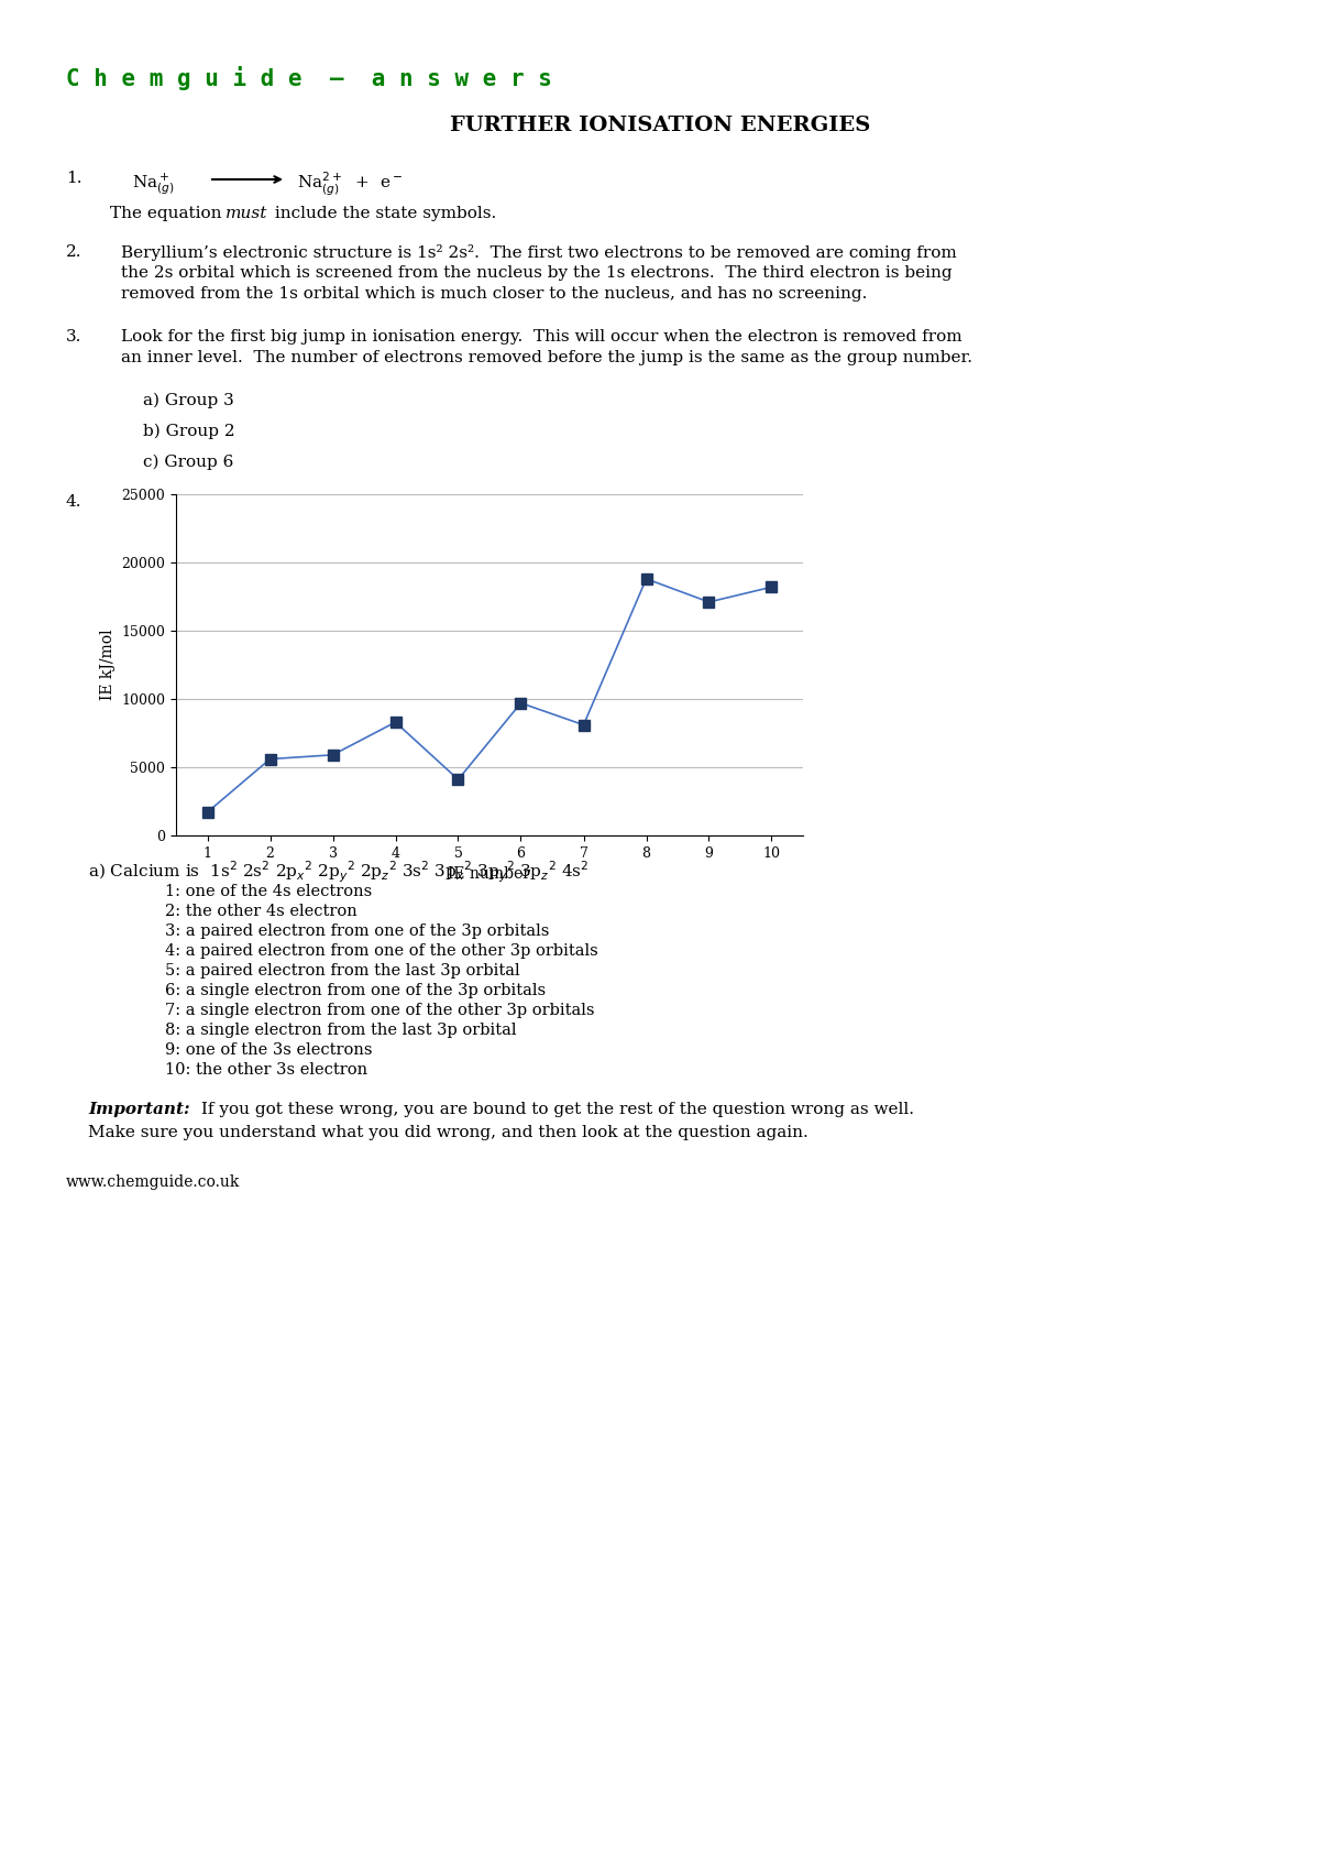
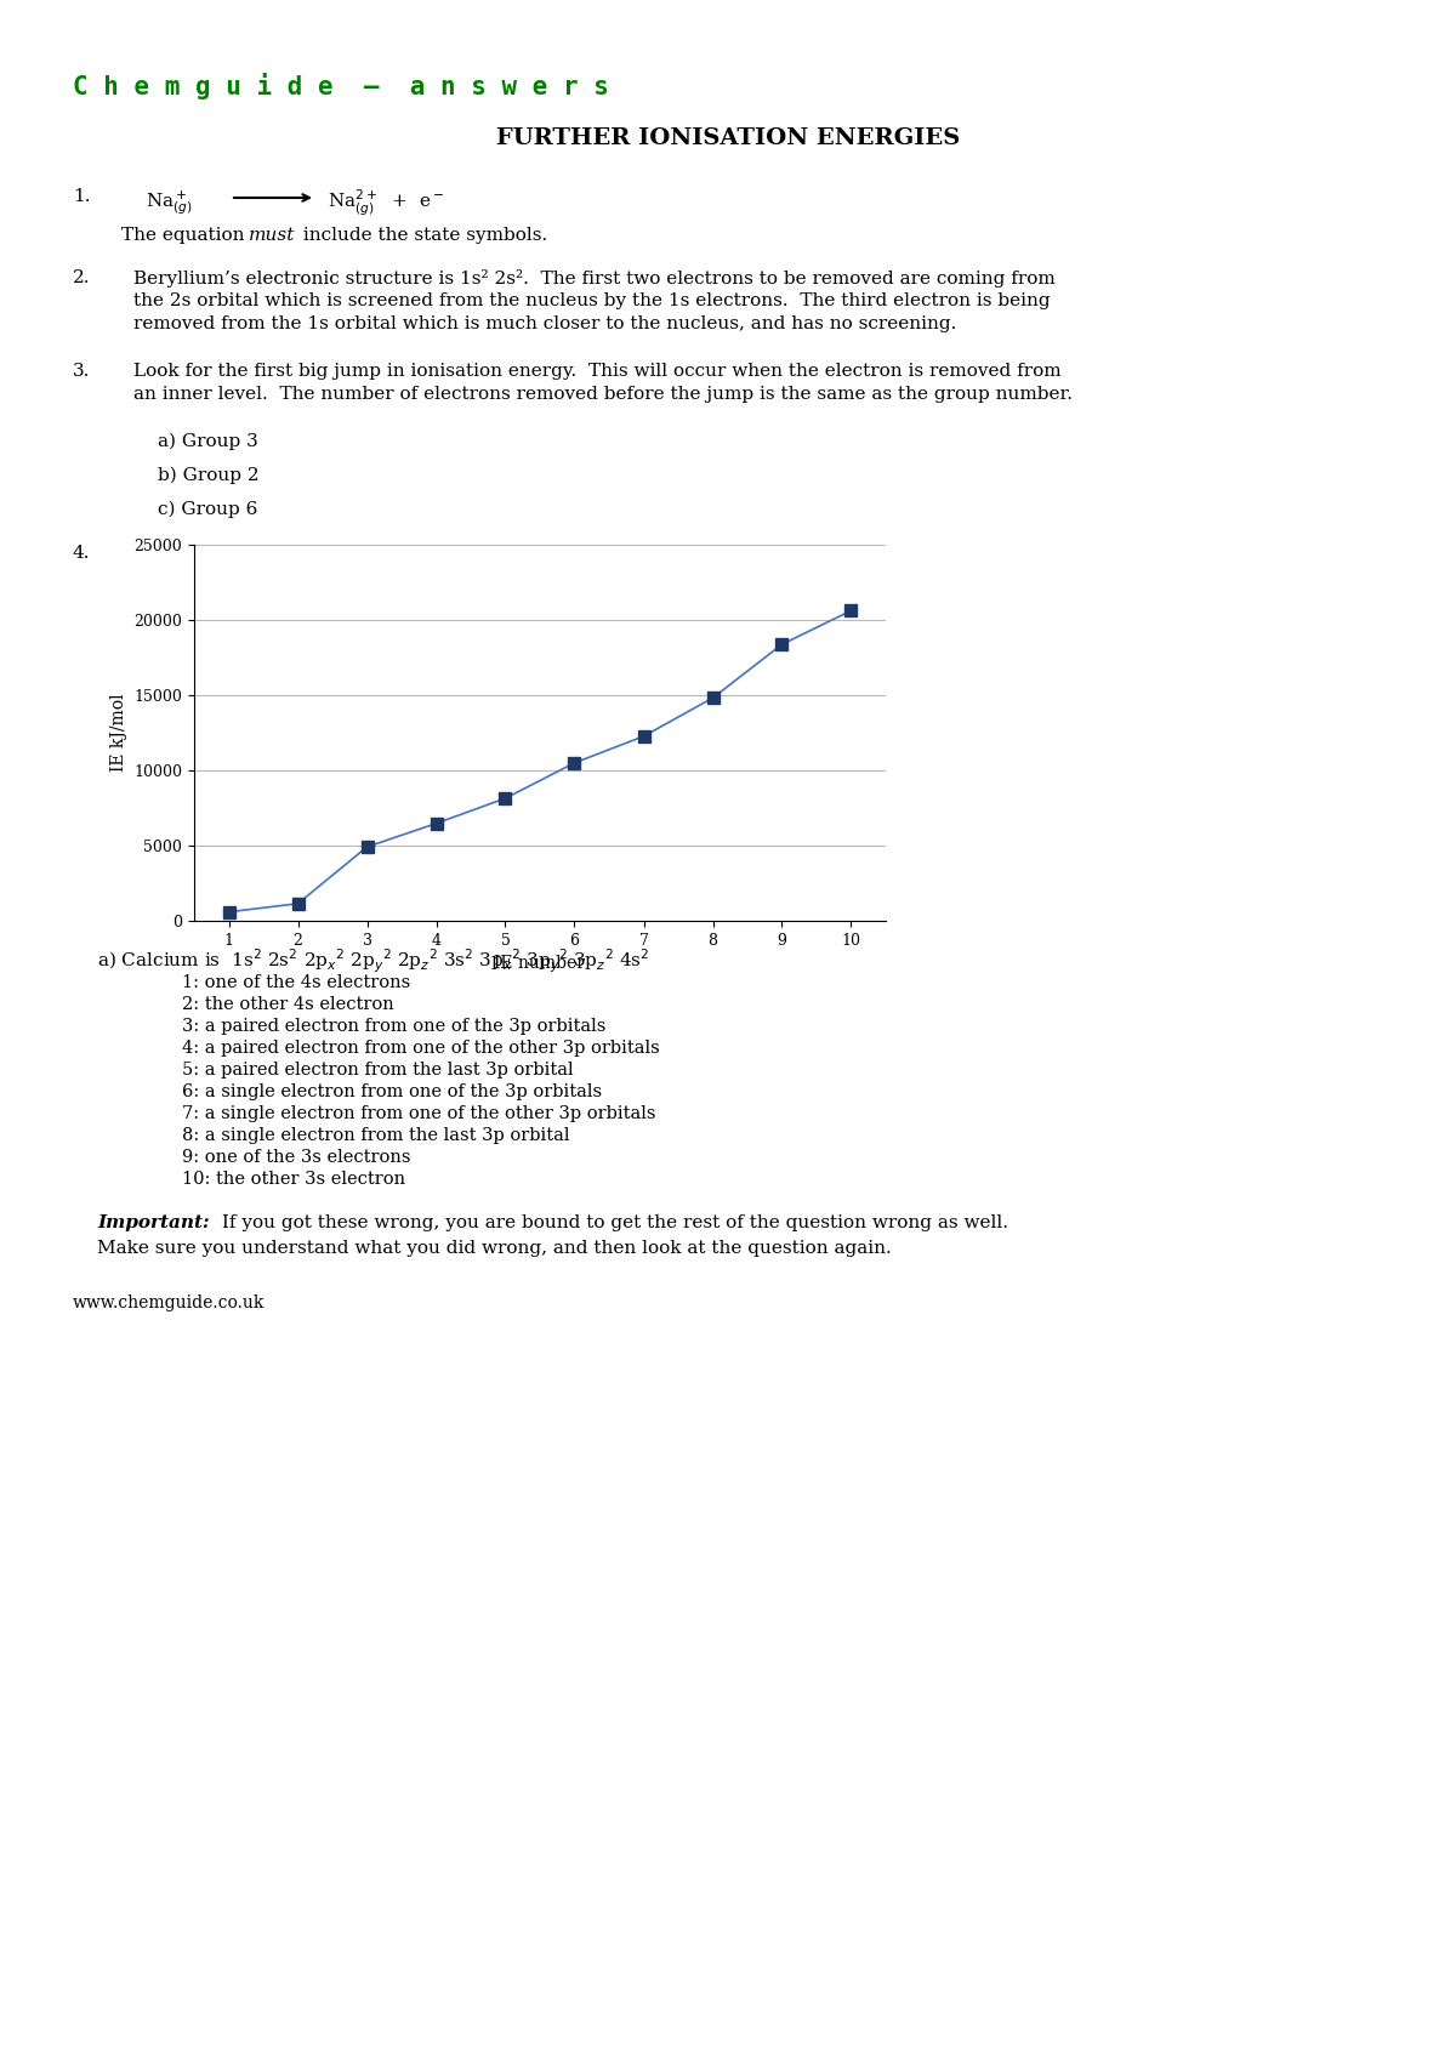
1: 1700 -> 600
2: 5600 -> 1100
3: 5900 -> 4900
4: 8300 -> 6500
5: 4100 -> 8100
6: 9700 -> 10500
7: 8100 -> 12300
8: 18800 -> 14800
9: 17100 -> 18400
10: 18200 -> 20600
